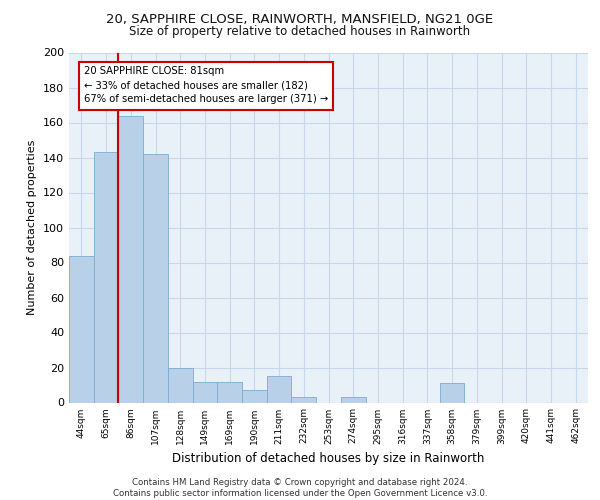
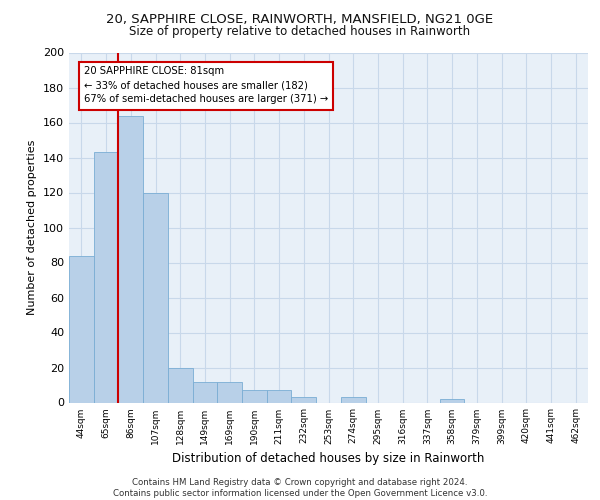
107sqm: 142 -> 120
211sqm: 15 -> 7
358sqm: 11 -> 2
